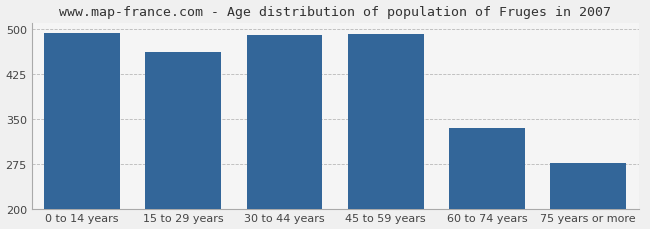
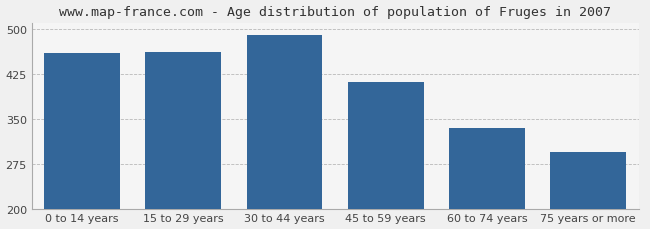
0 to 14 years: 493 -> 460
45 to 59 years: 491 -> 412
75 years or more: 276 -> 294
